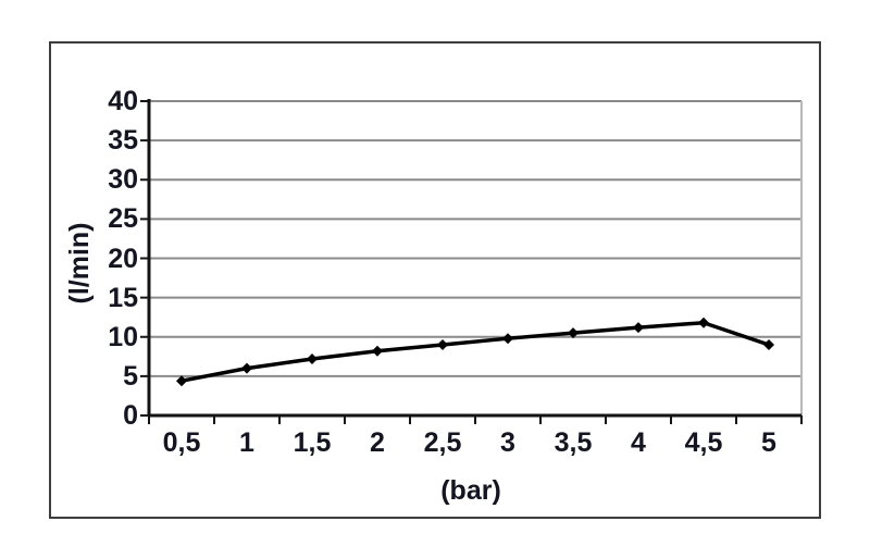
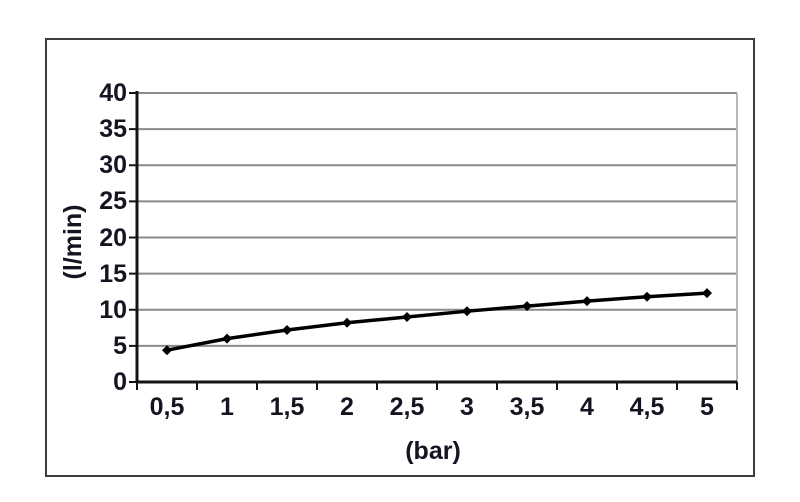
5: 9 -> 12
